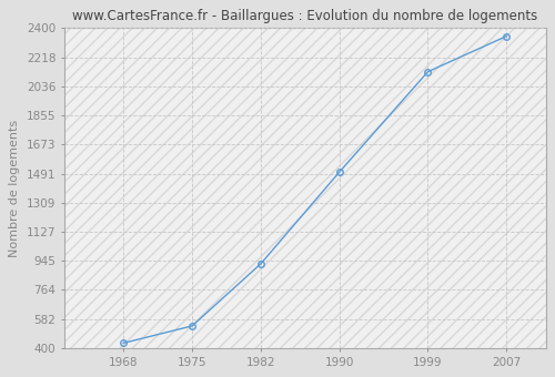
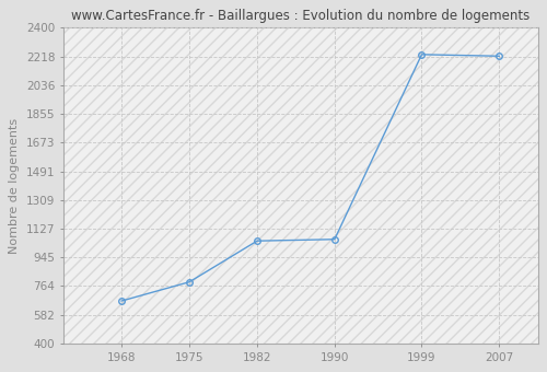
1968: 430 -> 670
1975: 540 -> 790
1982: 930 -> 1050
1990: 1500 -> 1060
1999: 2130 -> 2230
2007: 2350 -> 2220
